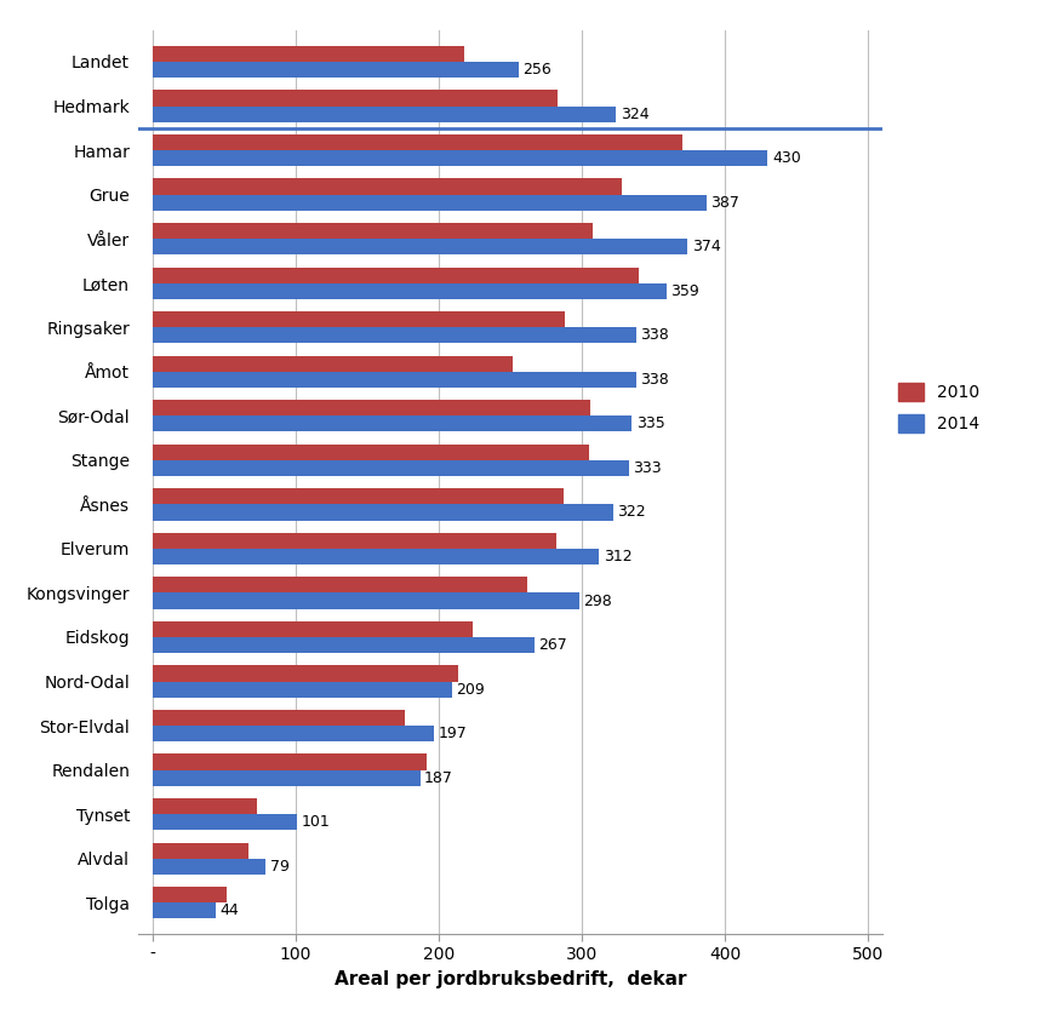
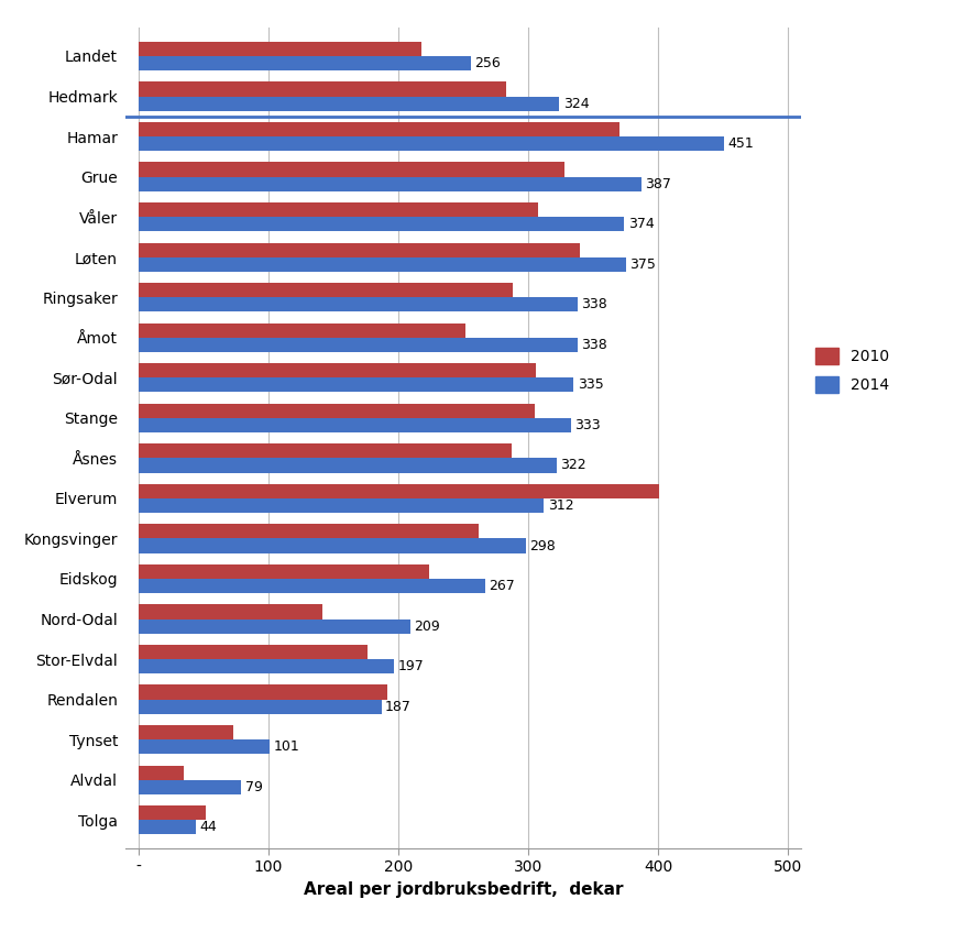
2014/Hamar: 430 -> 451
2014/Løten: 359 -> 375
2010/Elverum: 282 -> 401
2010/Nord-Odal: 214 -> 142
2010/Alvdal: 67 -> 35
